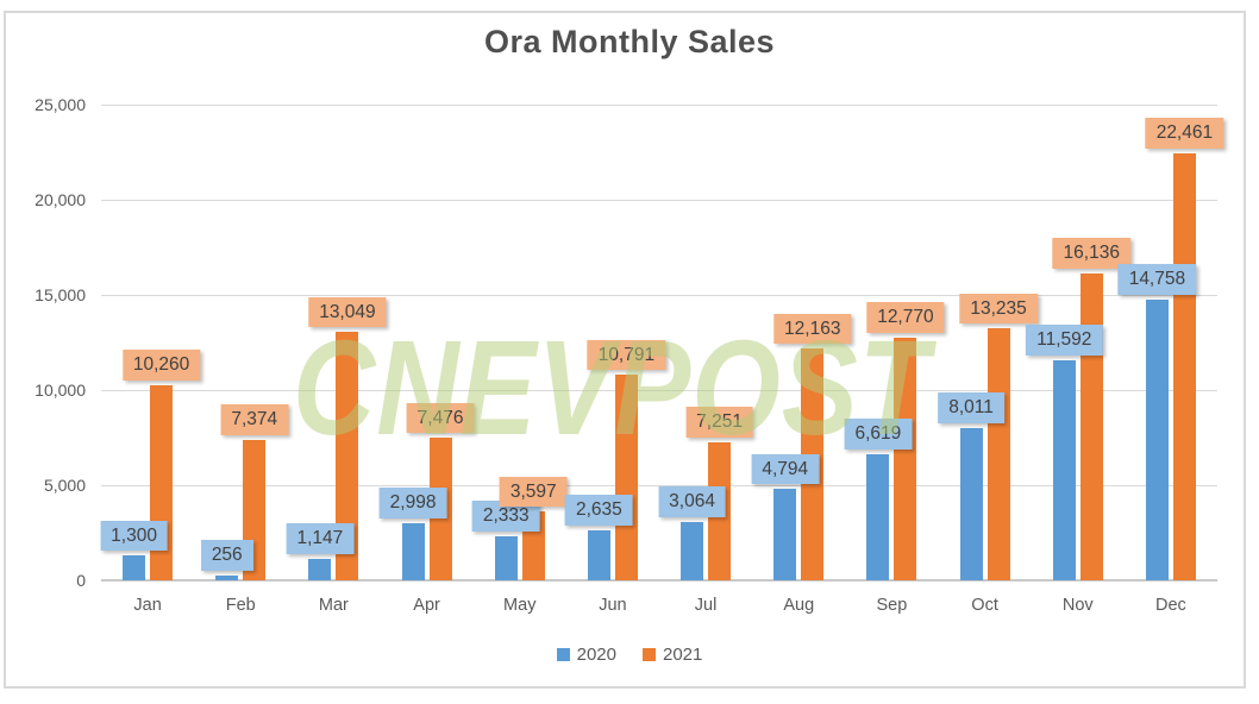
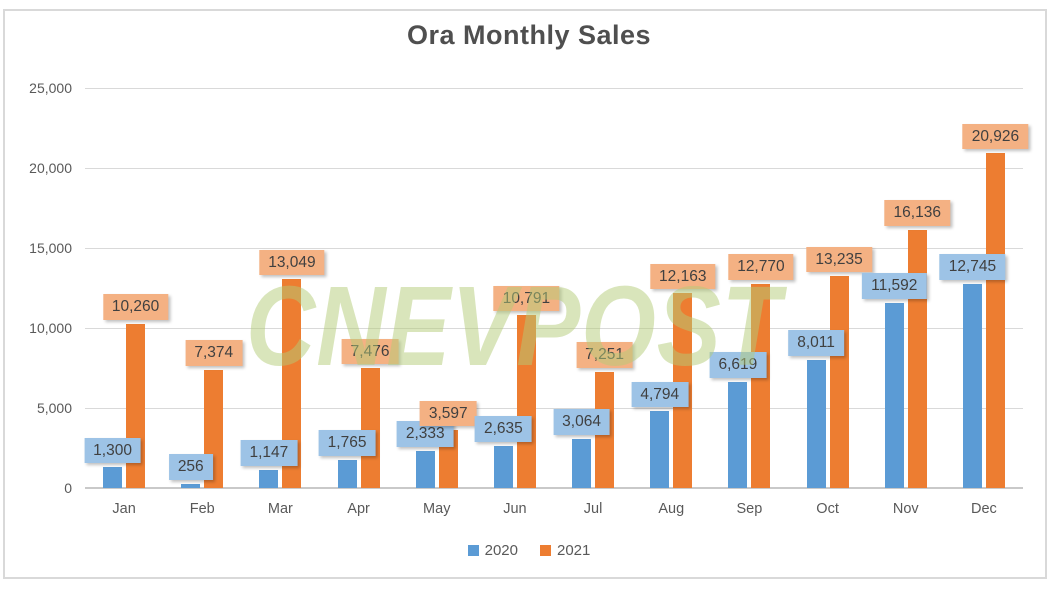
2020/Apr: 2,998 -> 1,765
2020/Dec: 14,758 -> 12,745
2021/Dec: 22,461 -> 20,926
